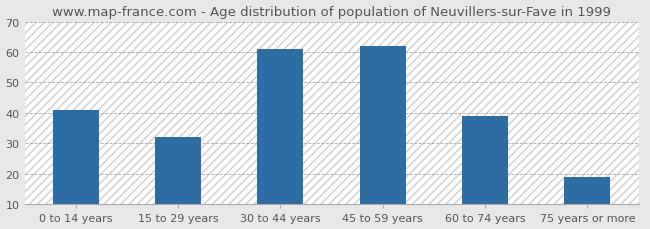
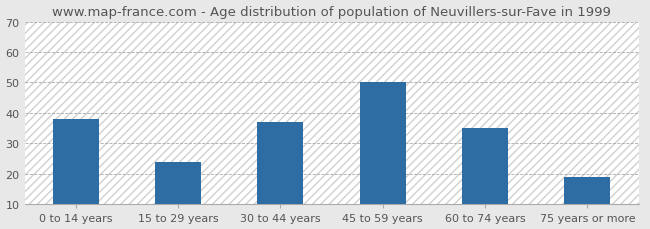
0 to 14 years: 41 -> 38
15 to 29 years: 32 -> 24
30 to 44 years: 61 -> 37
45 to 59 years: 62 -> 50
60 to 74 years: 39 -> 35
